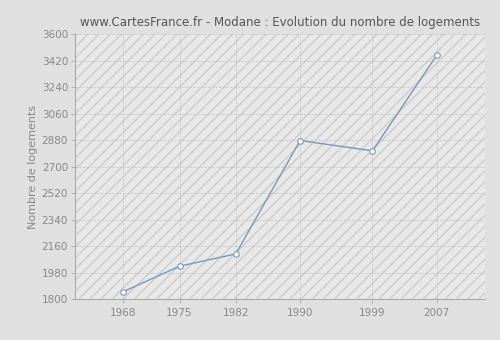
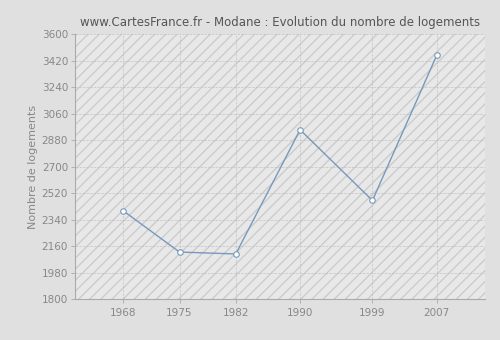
1968: 1850 -> 2400
1975: 2020 -> 2120
1990: 2880 -> 2950
1999: 2810 -> 2470
